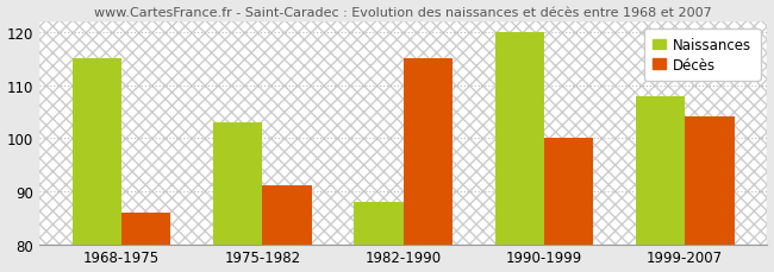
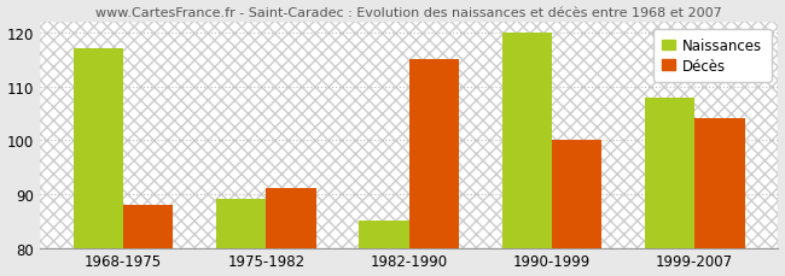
Naissances/1968-1975: 115 -> 117
Décès/1968-1975: 86 -> 88
Naissances/1975-1982: 103 -> 89
Naissances/1982-1990: 88 -> 85
